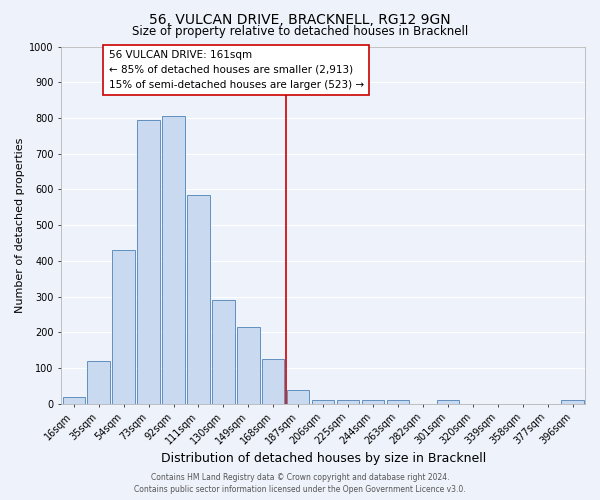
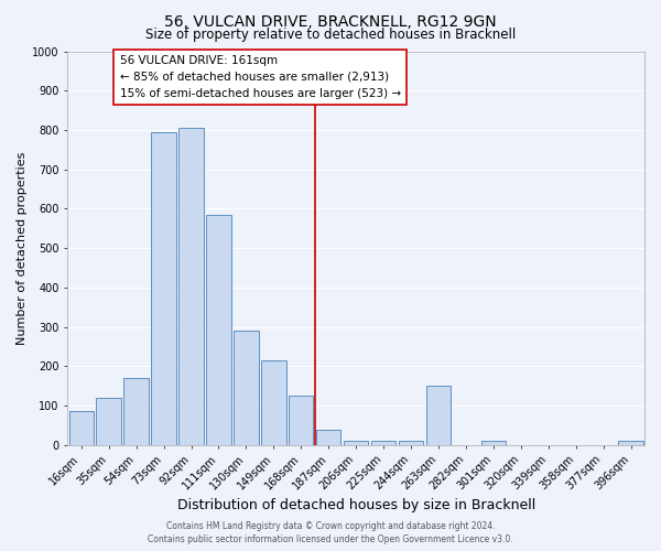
16sqm: 20 -> 85
54sqm: 430 -> 170
263sqm: 10 -> 150
